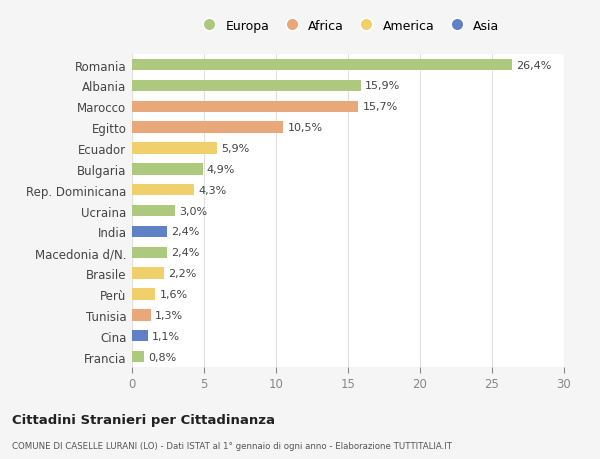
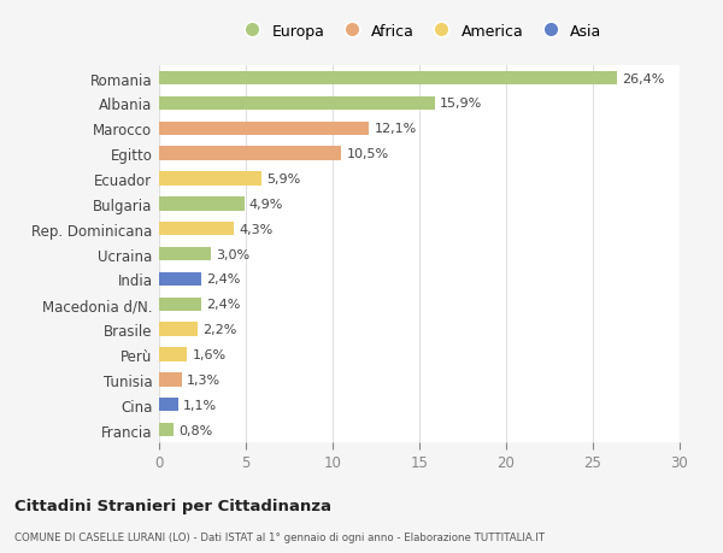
Marocco: 15,7% -> 12,1%
